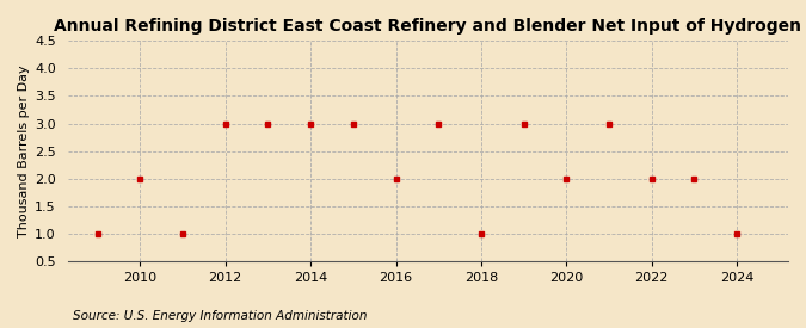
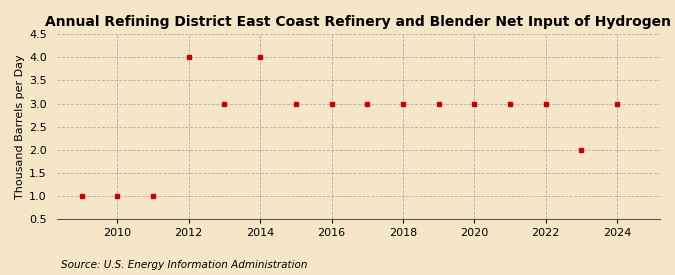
2010: 2 -> 1
2012: 3 -> 4
2014: 3 -> 4
2016: 2 -> 3
2018: 1 -> 3
2020: 2 -> 3
2022: 2 -> 3
2024: 1 -> 3
